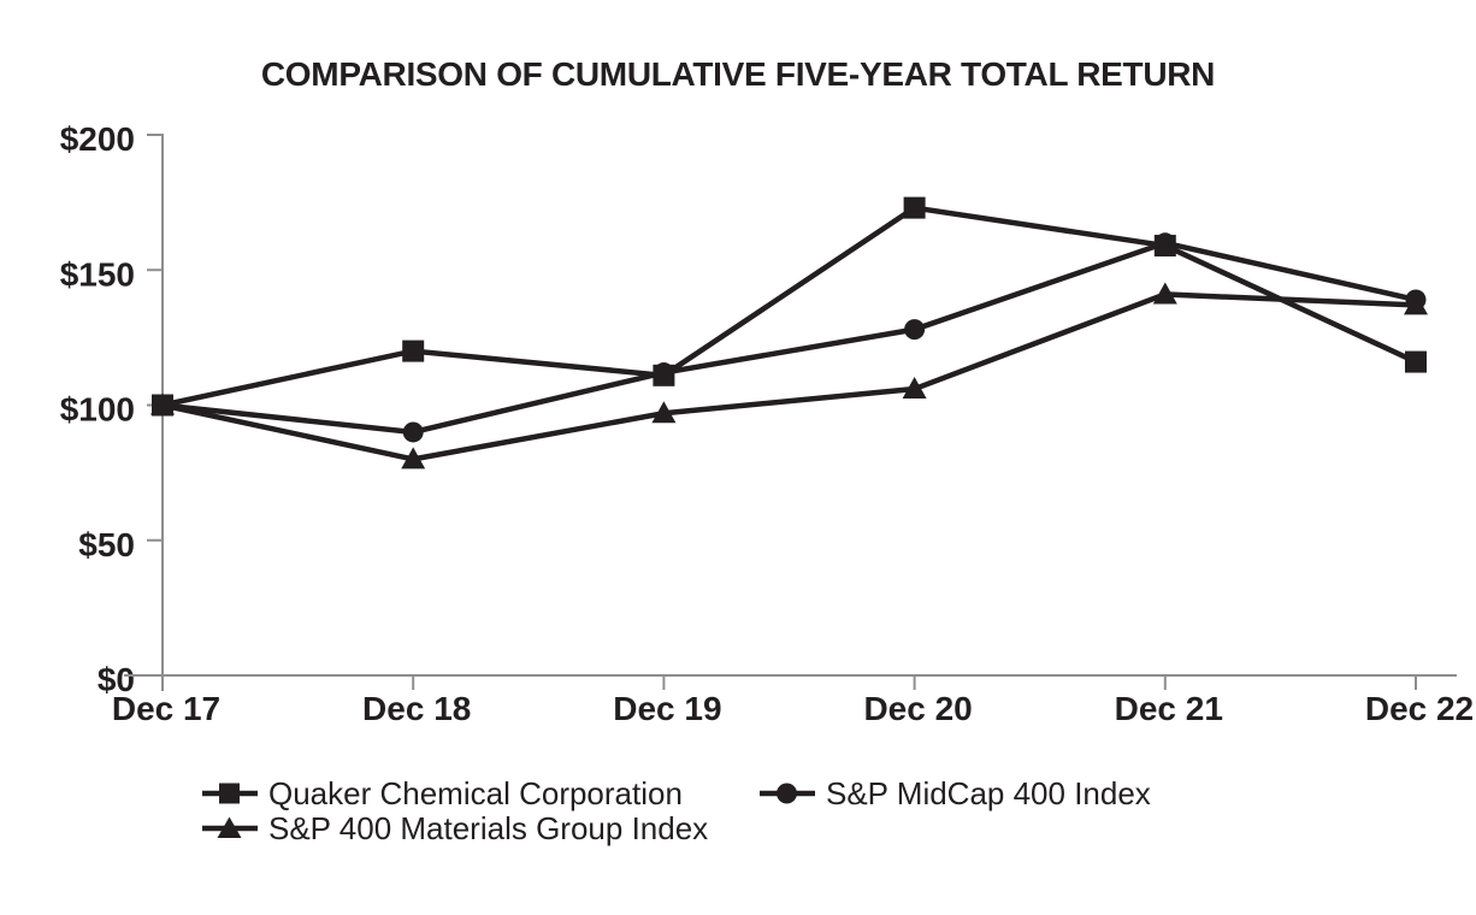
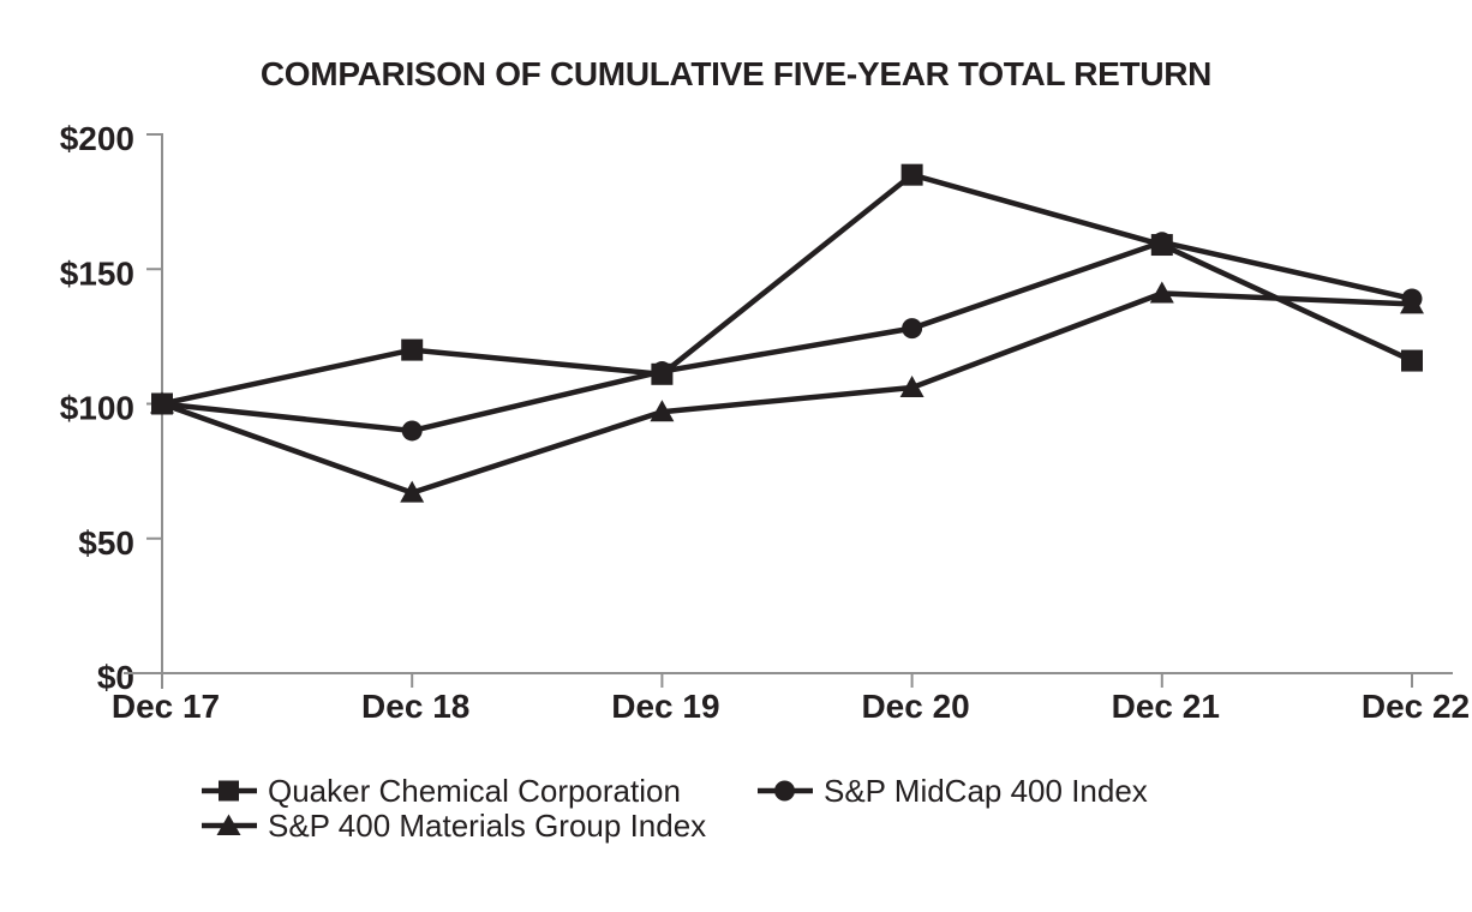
S&P 400 Materials Group Index/Dec 18: $80 -> $67
Quaker Chemical Corporation/Dec 20: $173 -> $185
